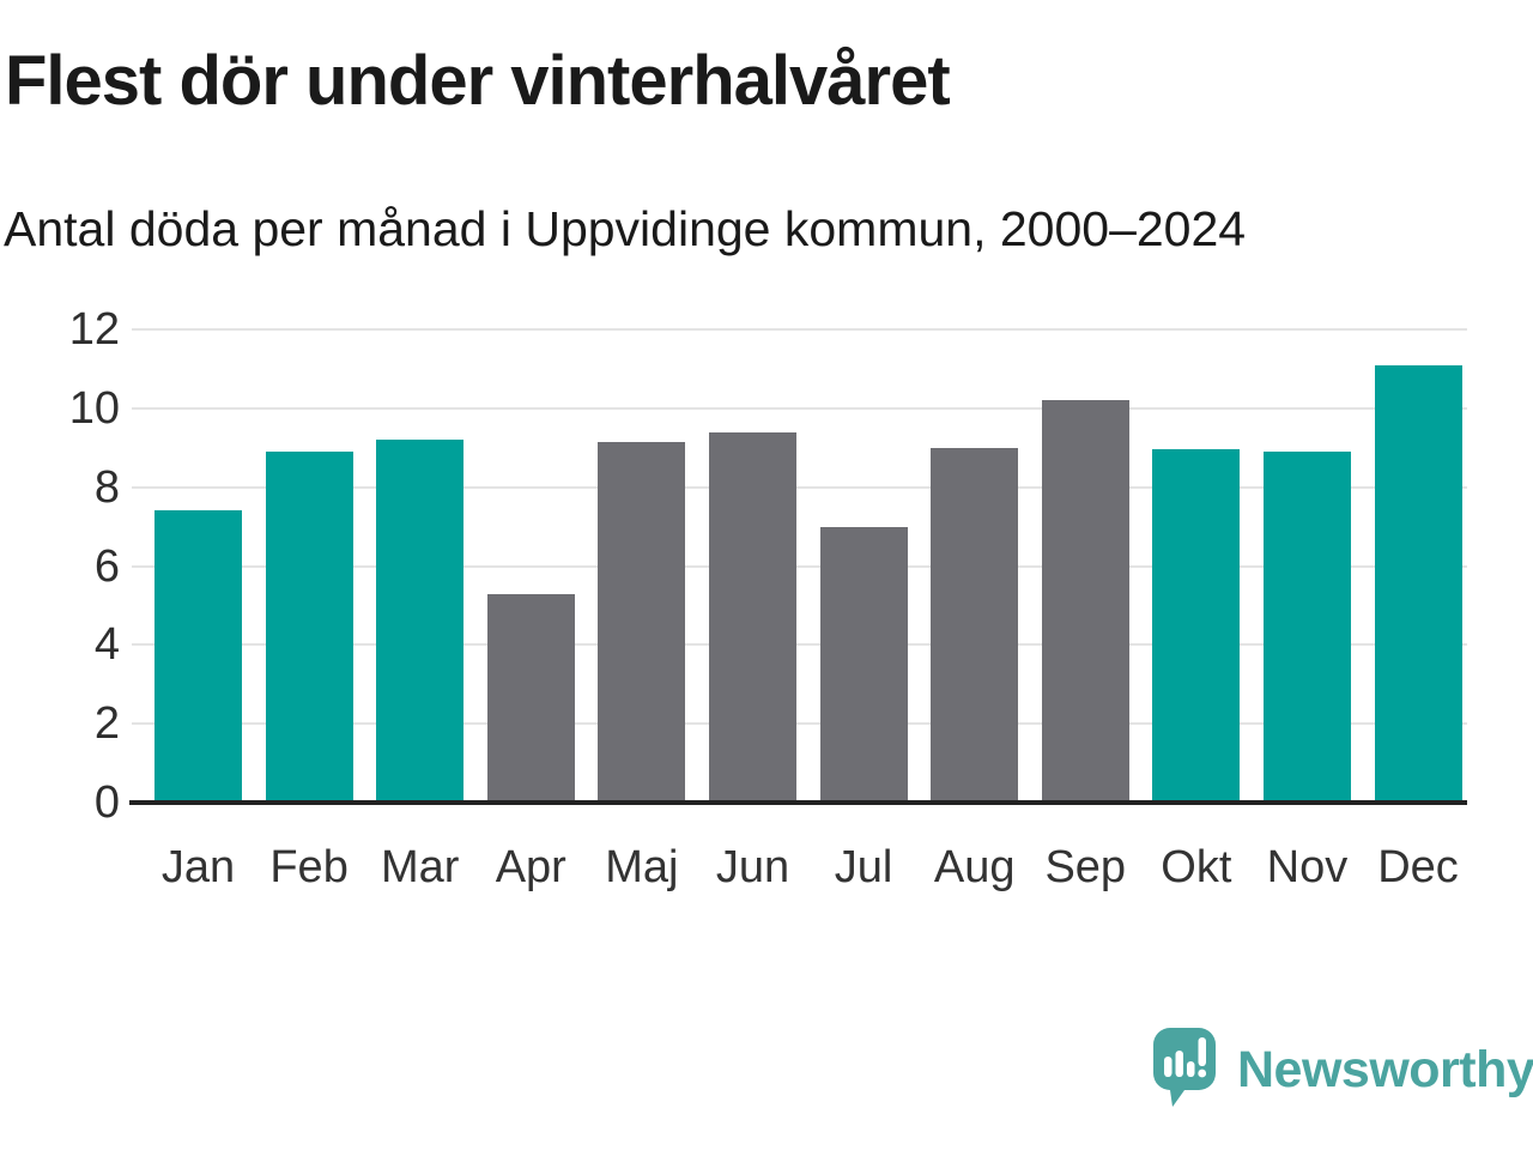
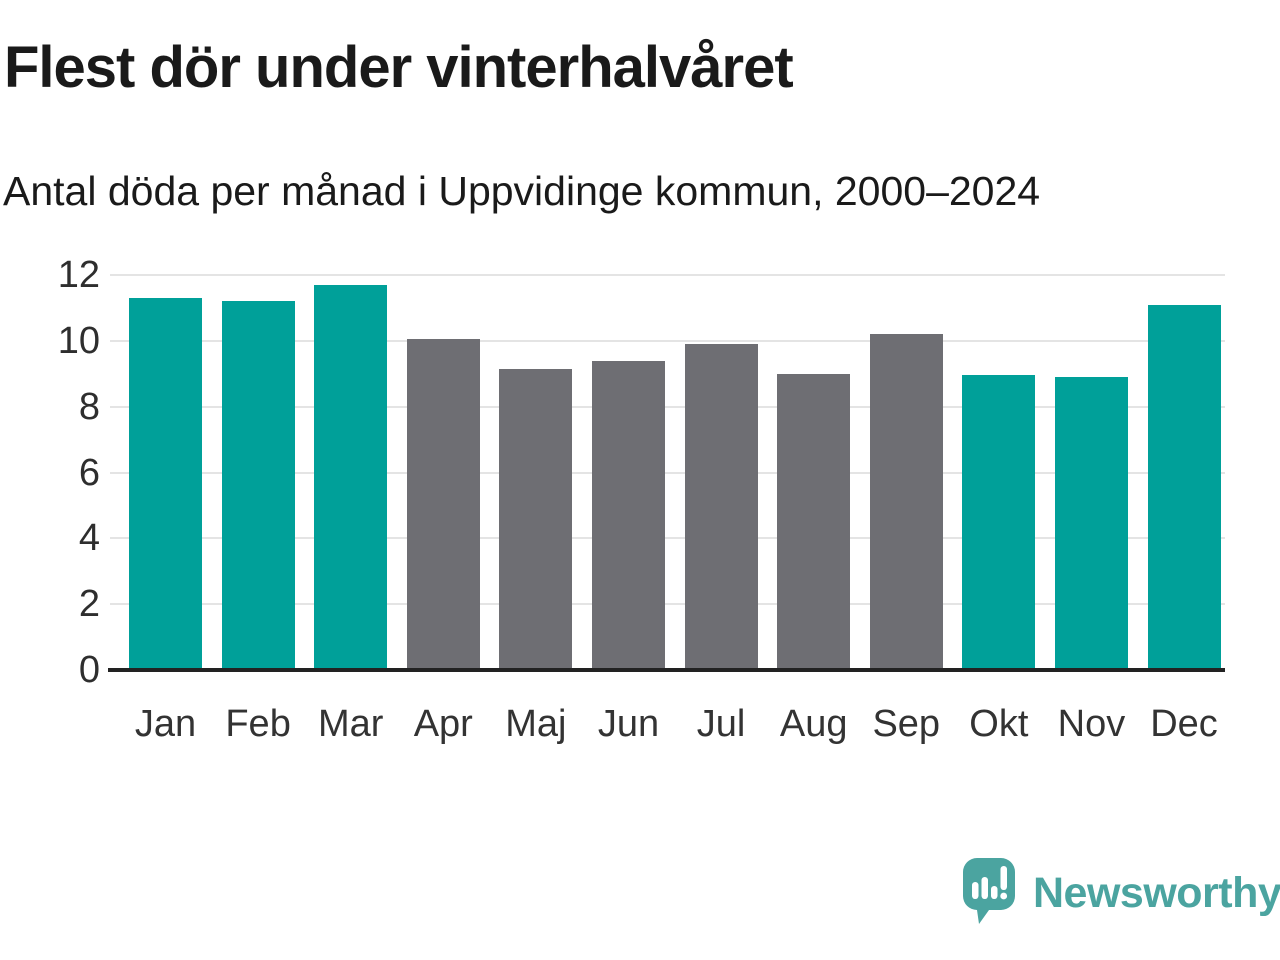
Jan: 7.4 -> 11.3
Feb: 8.9 -> 11.2
Mar: 9.2 -> 11.7
Apr: 5.3 -> 10.1
Jul: 7.0 -> 9.9
